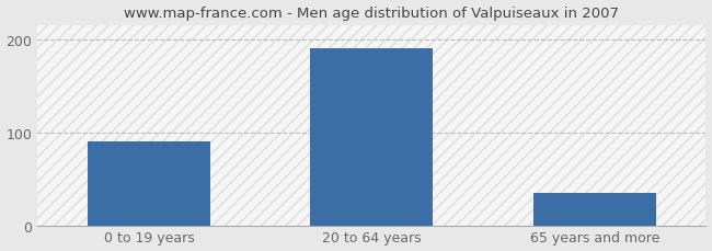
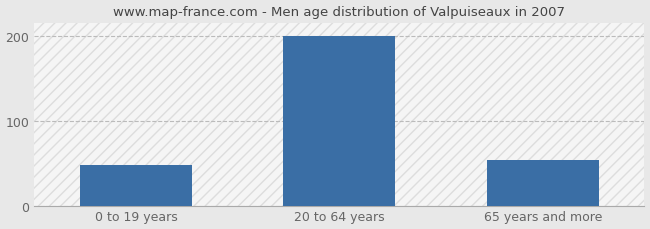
0 to 19 years: 90 -> 48
20 to 64 years: 190 -> 200
65 years and more: 35 -> 54
